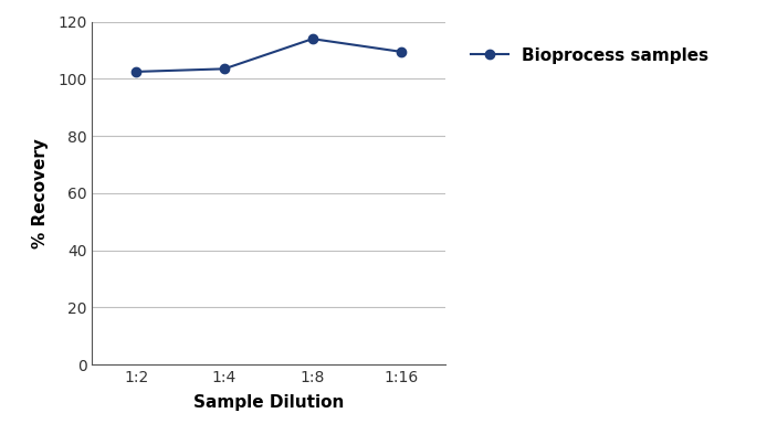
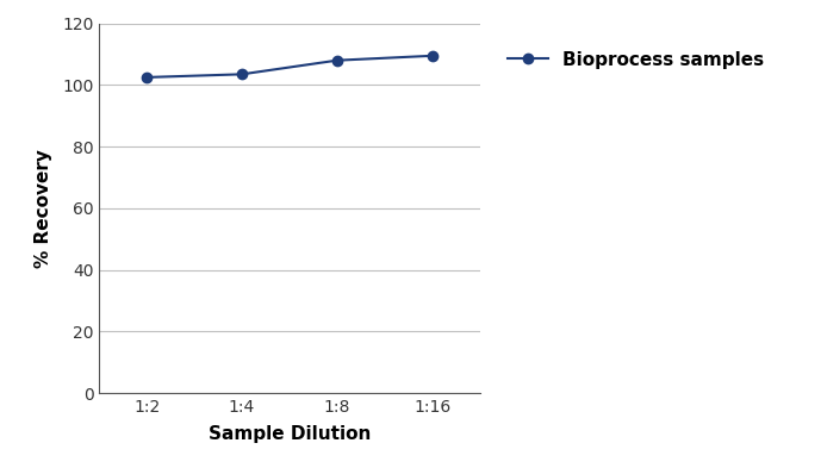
1:8: 114.0 -> 108.0
